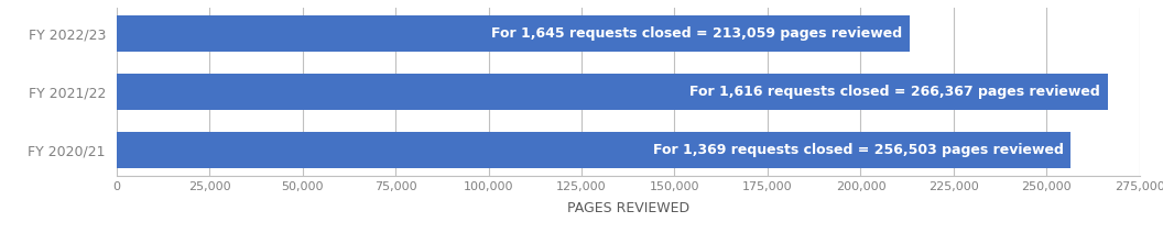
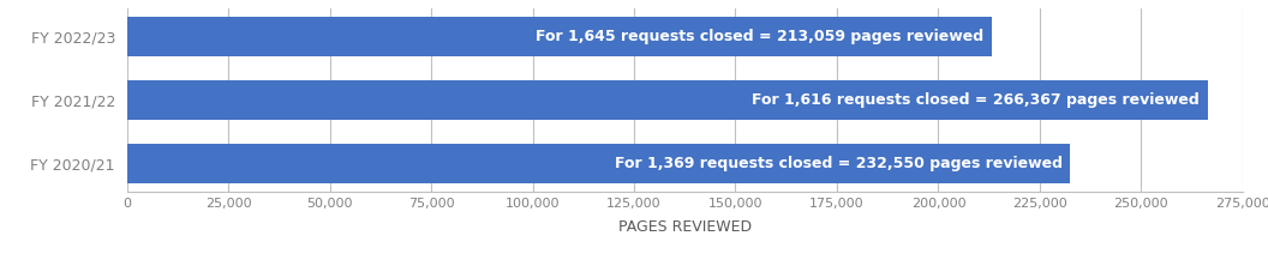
FY 2020/21: 256,503 -> 232,550
